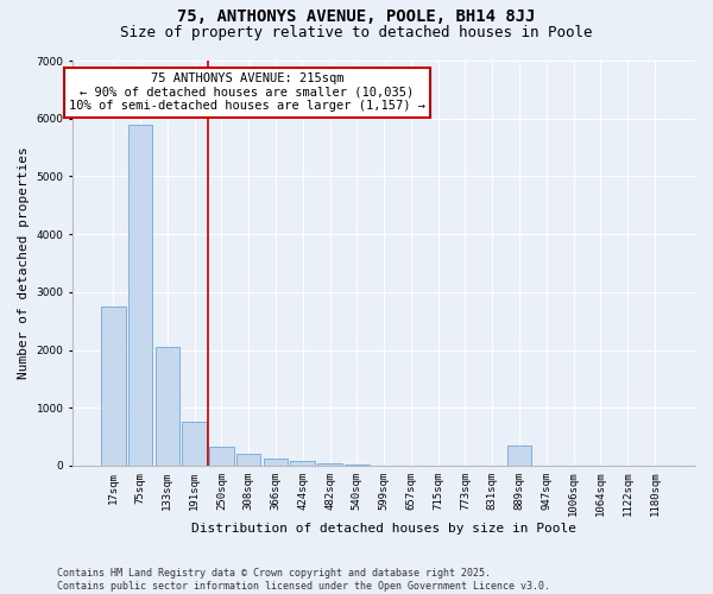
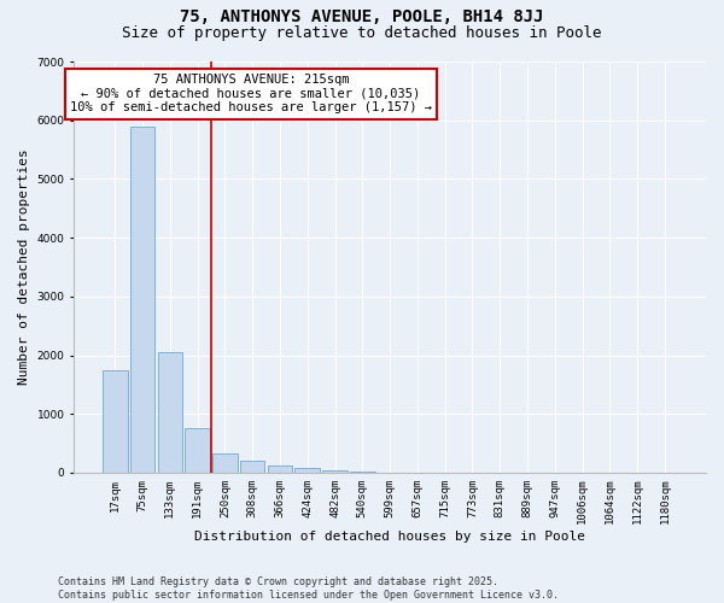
17sqm: 2750 -> 1750
889sqm: 350 -> 0
